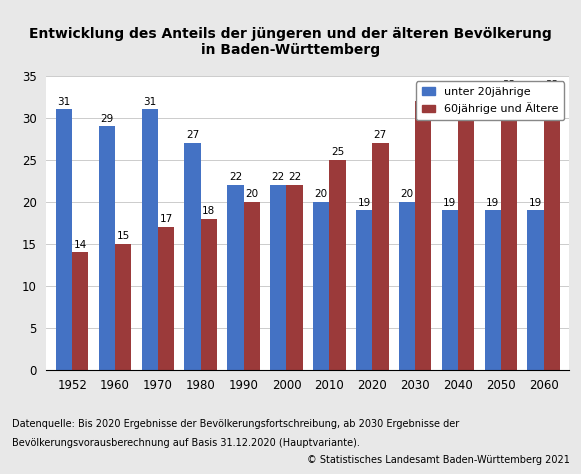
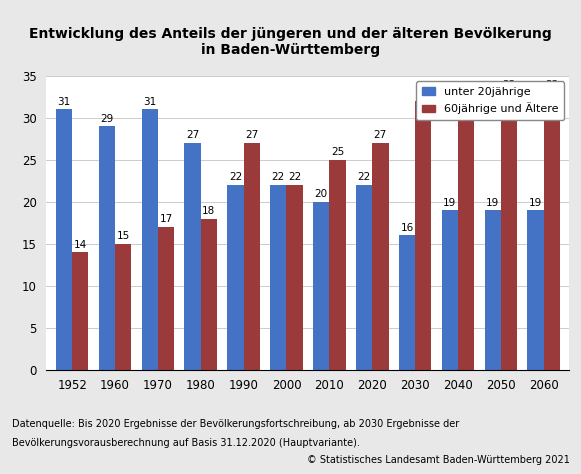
60jährige und Ältere/1990: 20 -> 27
unter 20jährige/2020: 19 -> 22
unter 20jährige/2030: 20 -> 16
